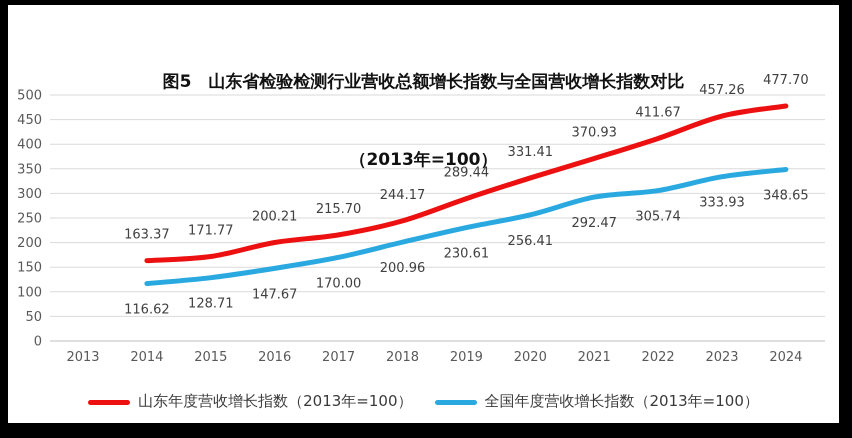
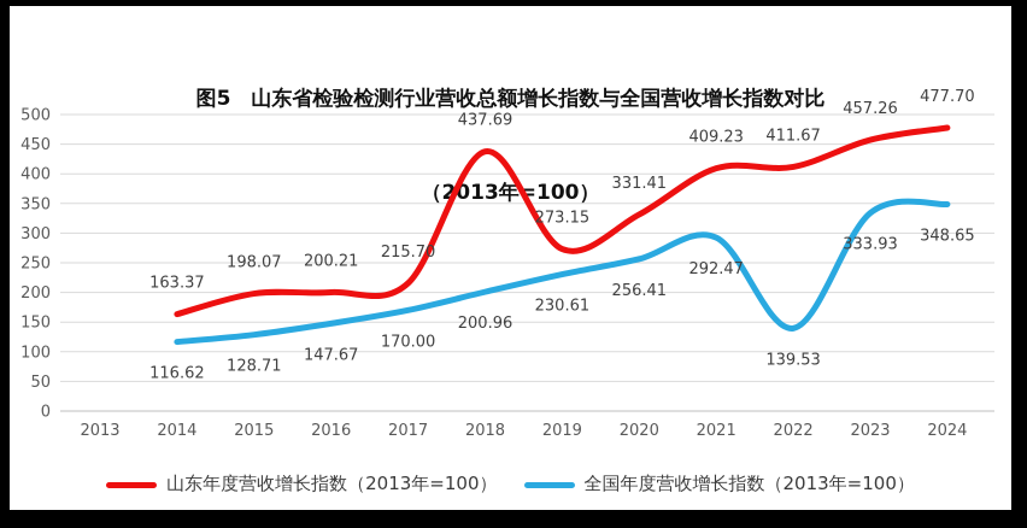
山东年度营收增长指数（2013年=100）/2015: 171.77 -> 198.07
山东年度营收增长指数（2013年=100）/2018: 244.17 -> 437.69
山东年度营收增长指数（2013年=100）/2019: 289.44 -> 273.15
山东年度营收增长指数（2013年=100）/2021: 370.93 -> 409.23
全国年度营收增长指数（2013年=100）/2022: 305.74 -> 139.53
